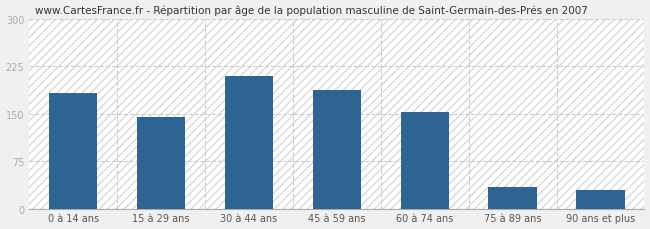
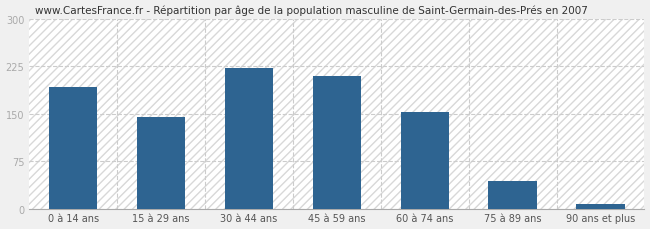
0 à 14 ans: 182 -> 192
30 à 44 ans: 210 -> 222
45 à 59 ans: 188 -> 210
75 à 89 ans: 34 -> 43
90 ans et plus: 30 -> 8
